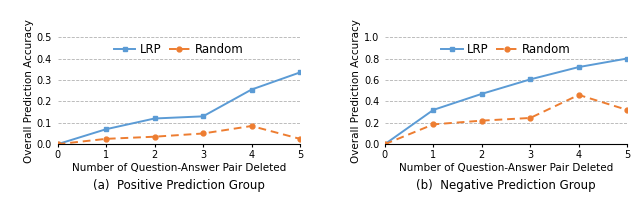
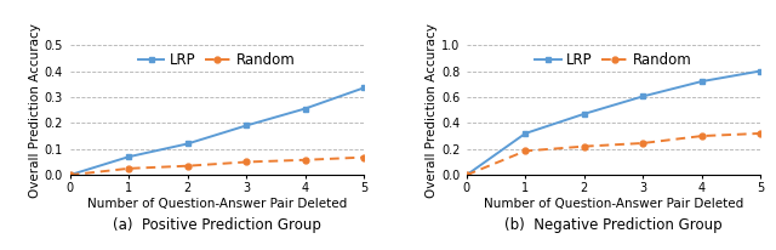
(a) Positive Prediction Group/LRP/3: 0.130 -> 0.190
(a) Positive Prediction Group/Random/4: 0.085 -> 0.058
(a) Positive Prediction Group/Random/5: 0.025 -> 0.068
(b) Negative Prediction Group/Random/4: 0.46 -> 0.30
